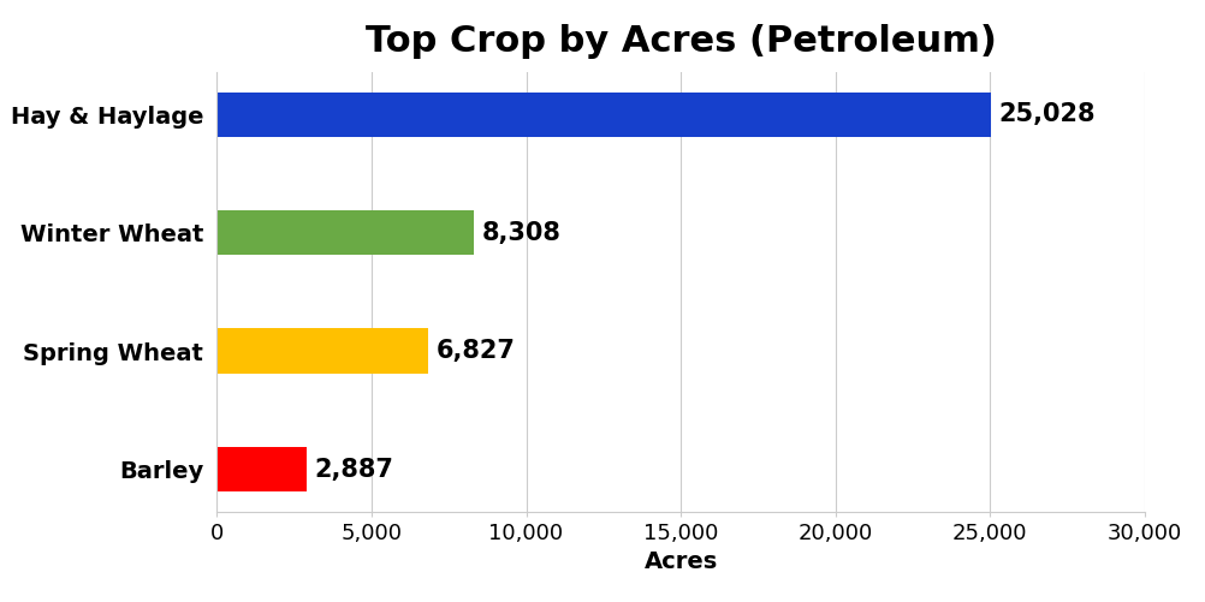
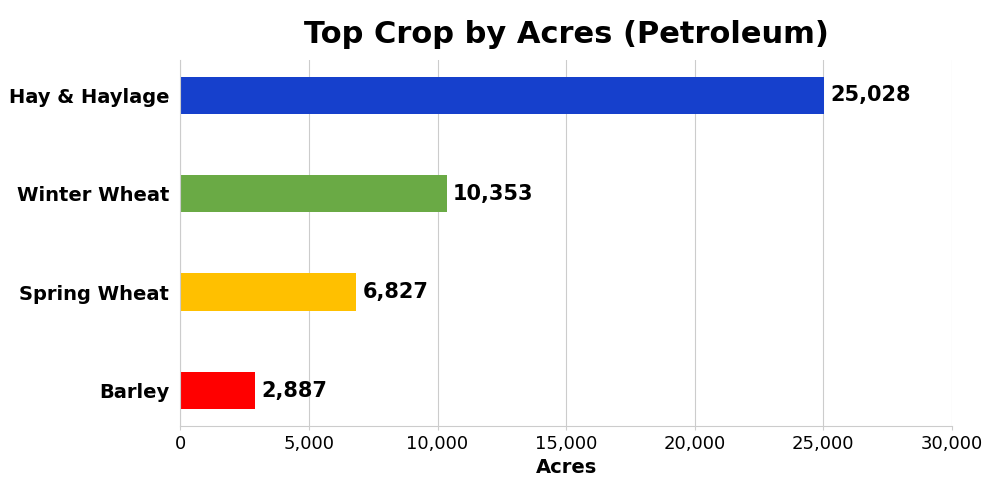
Winter Wheat: 8,308 -> 10,353
